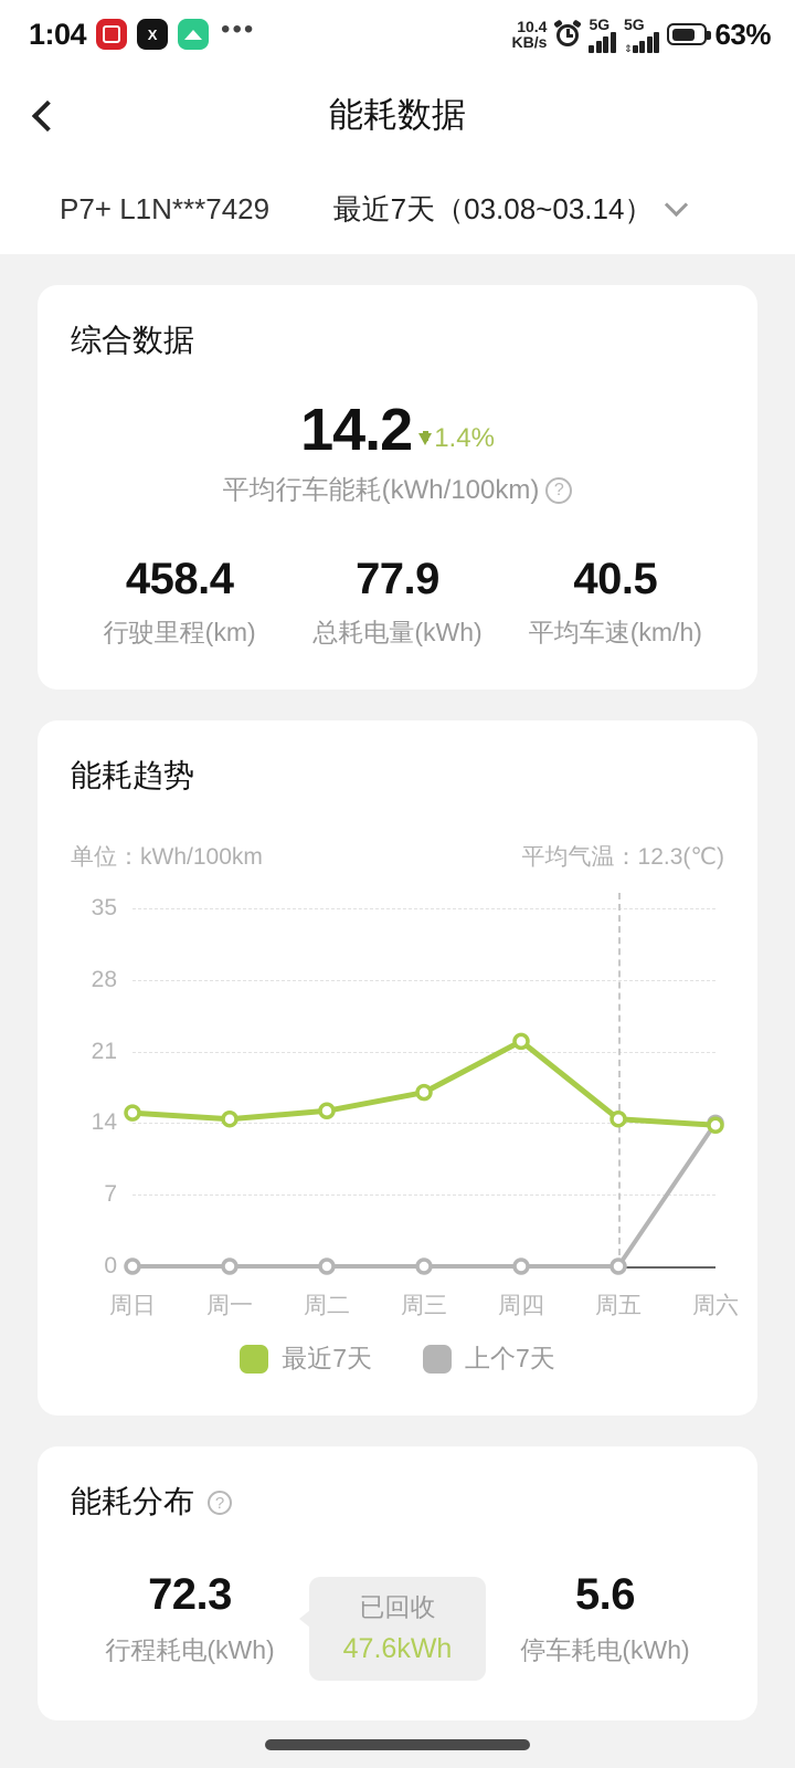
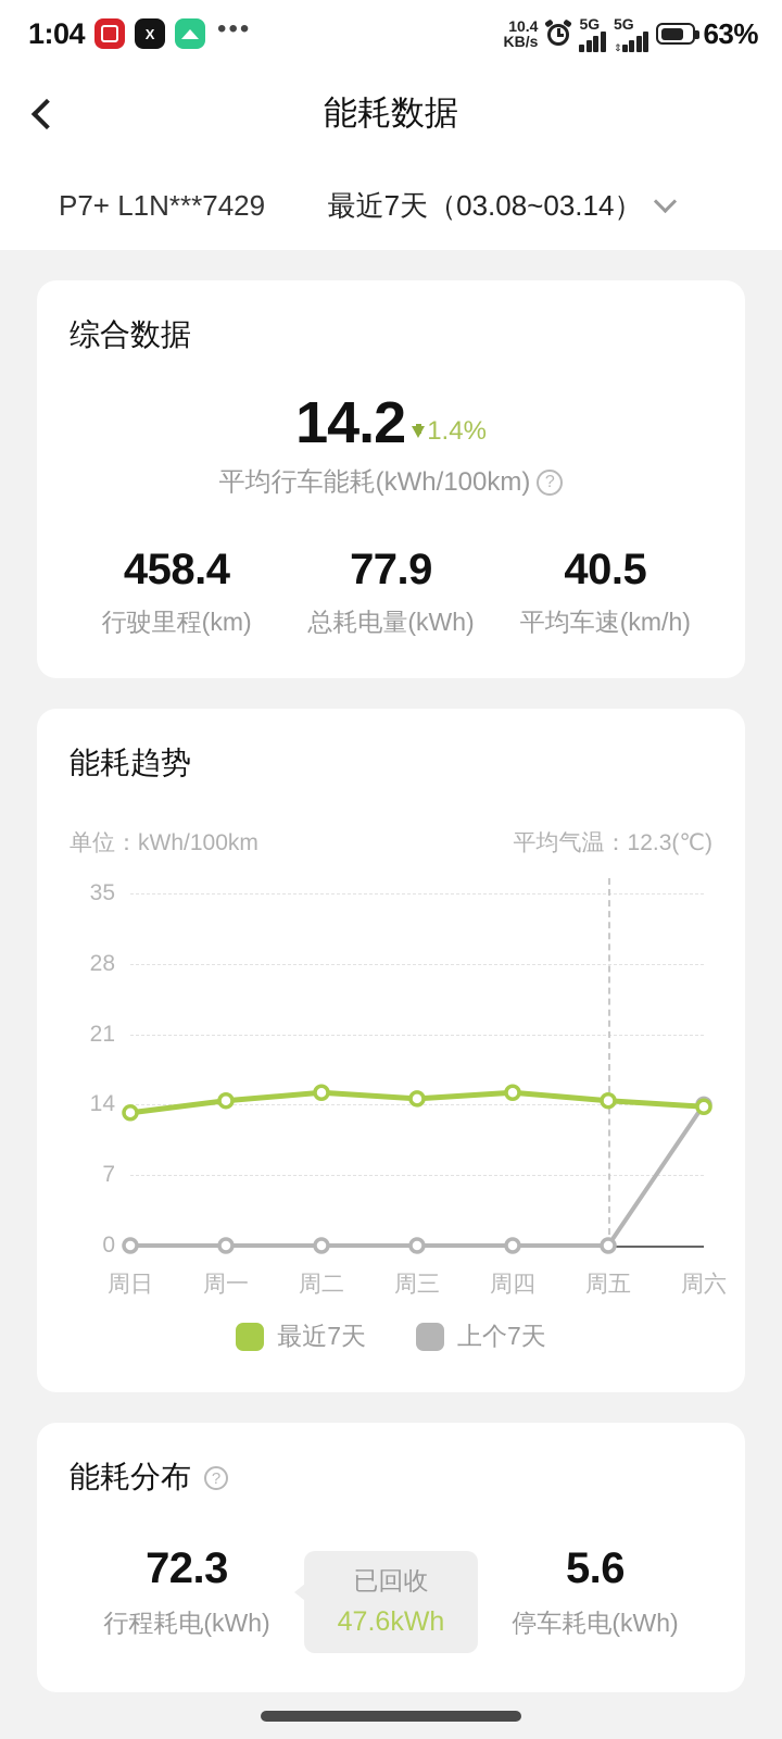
最近7天/周日: 15 -> 13
最近7天/周三: 17 -> 15
最近7天/周四: 22 -> 15
